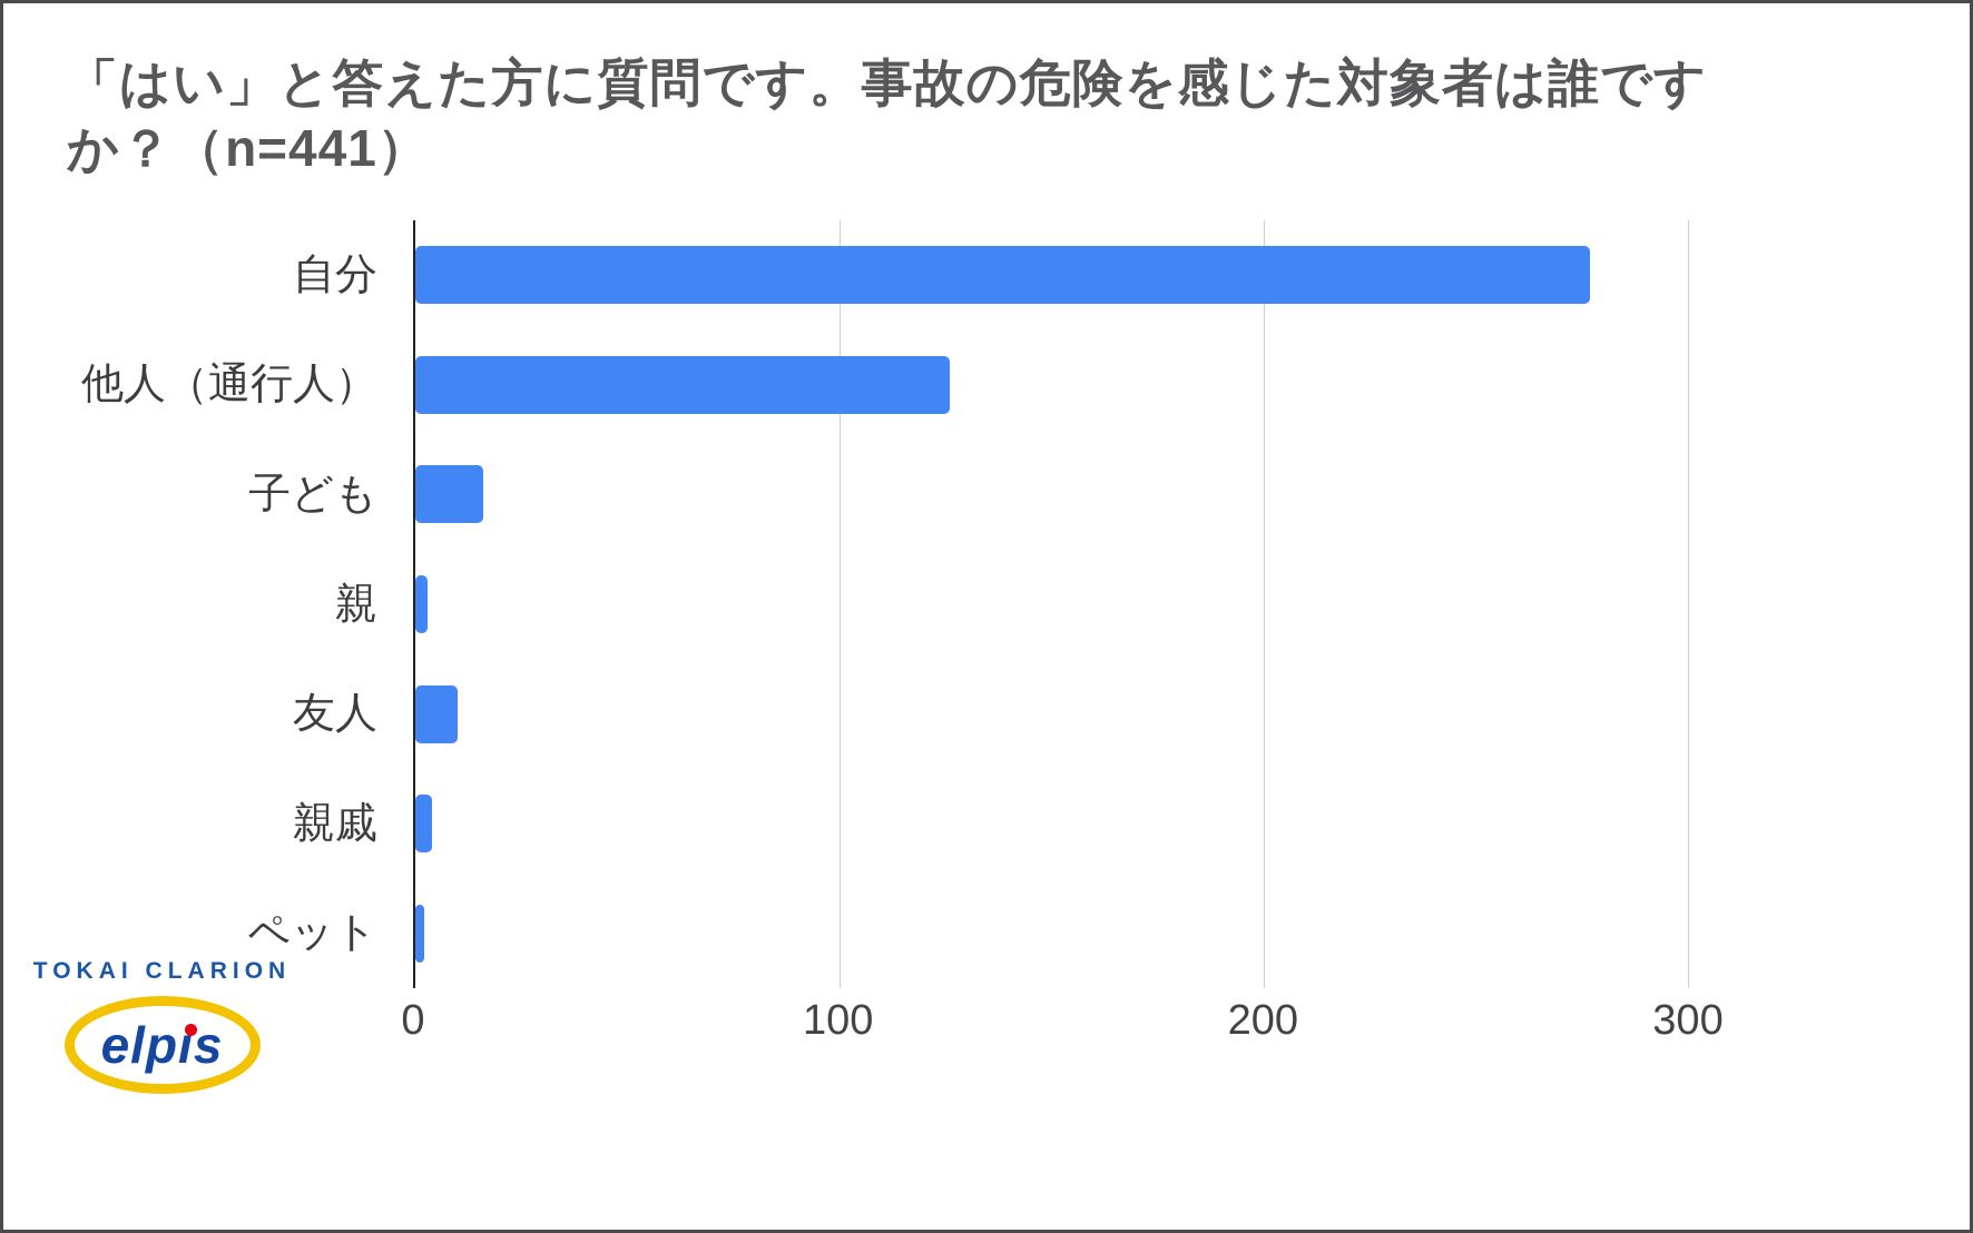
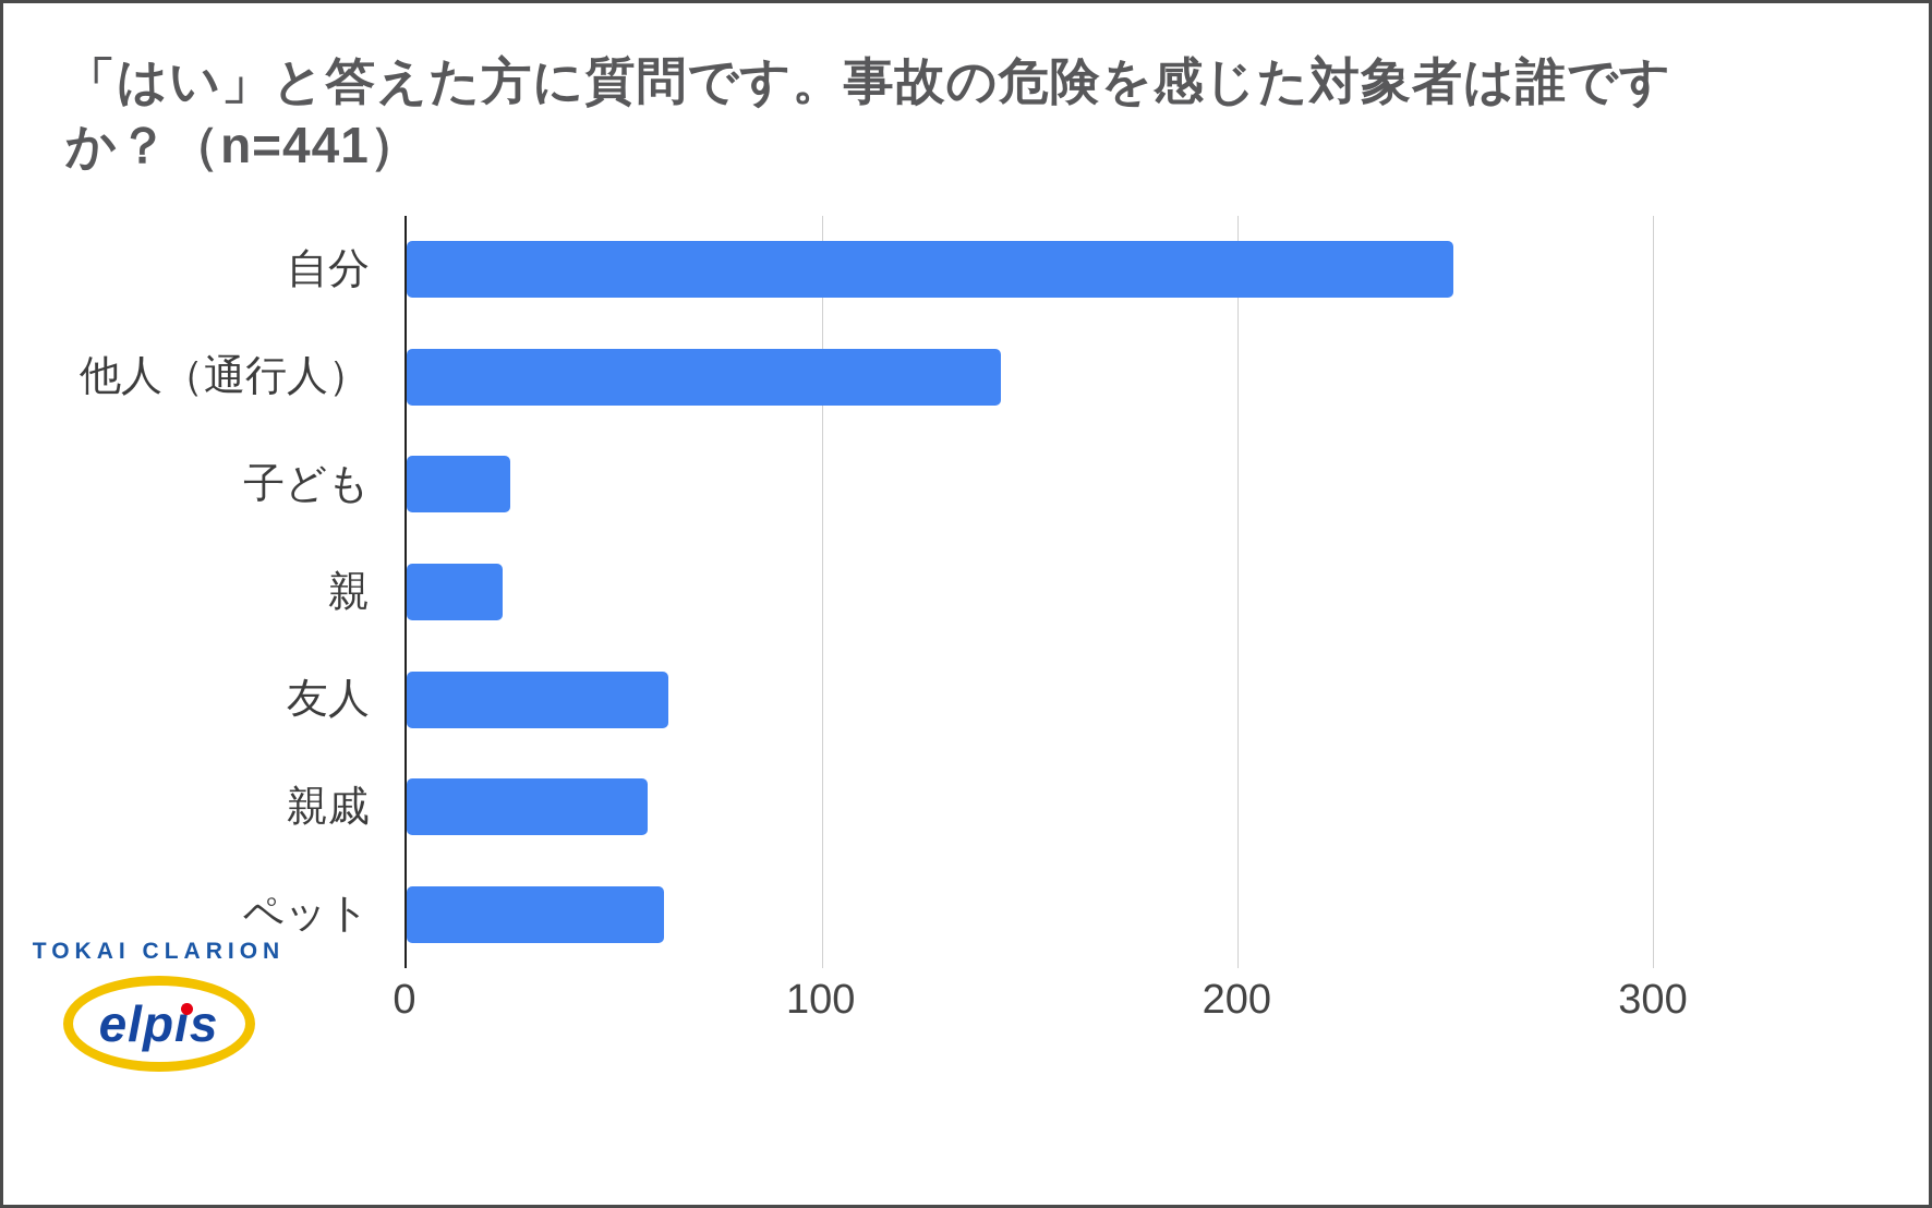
自分: 277 -> 252
他人（通行人）: 126 -> 143
子ども: 16 -> 25
親: 3 -> 23
友人: 10 -> 63
親戚: 4 -> 58
ペット: 2 -> 62
